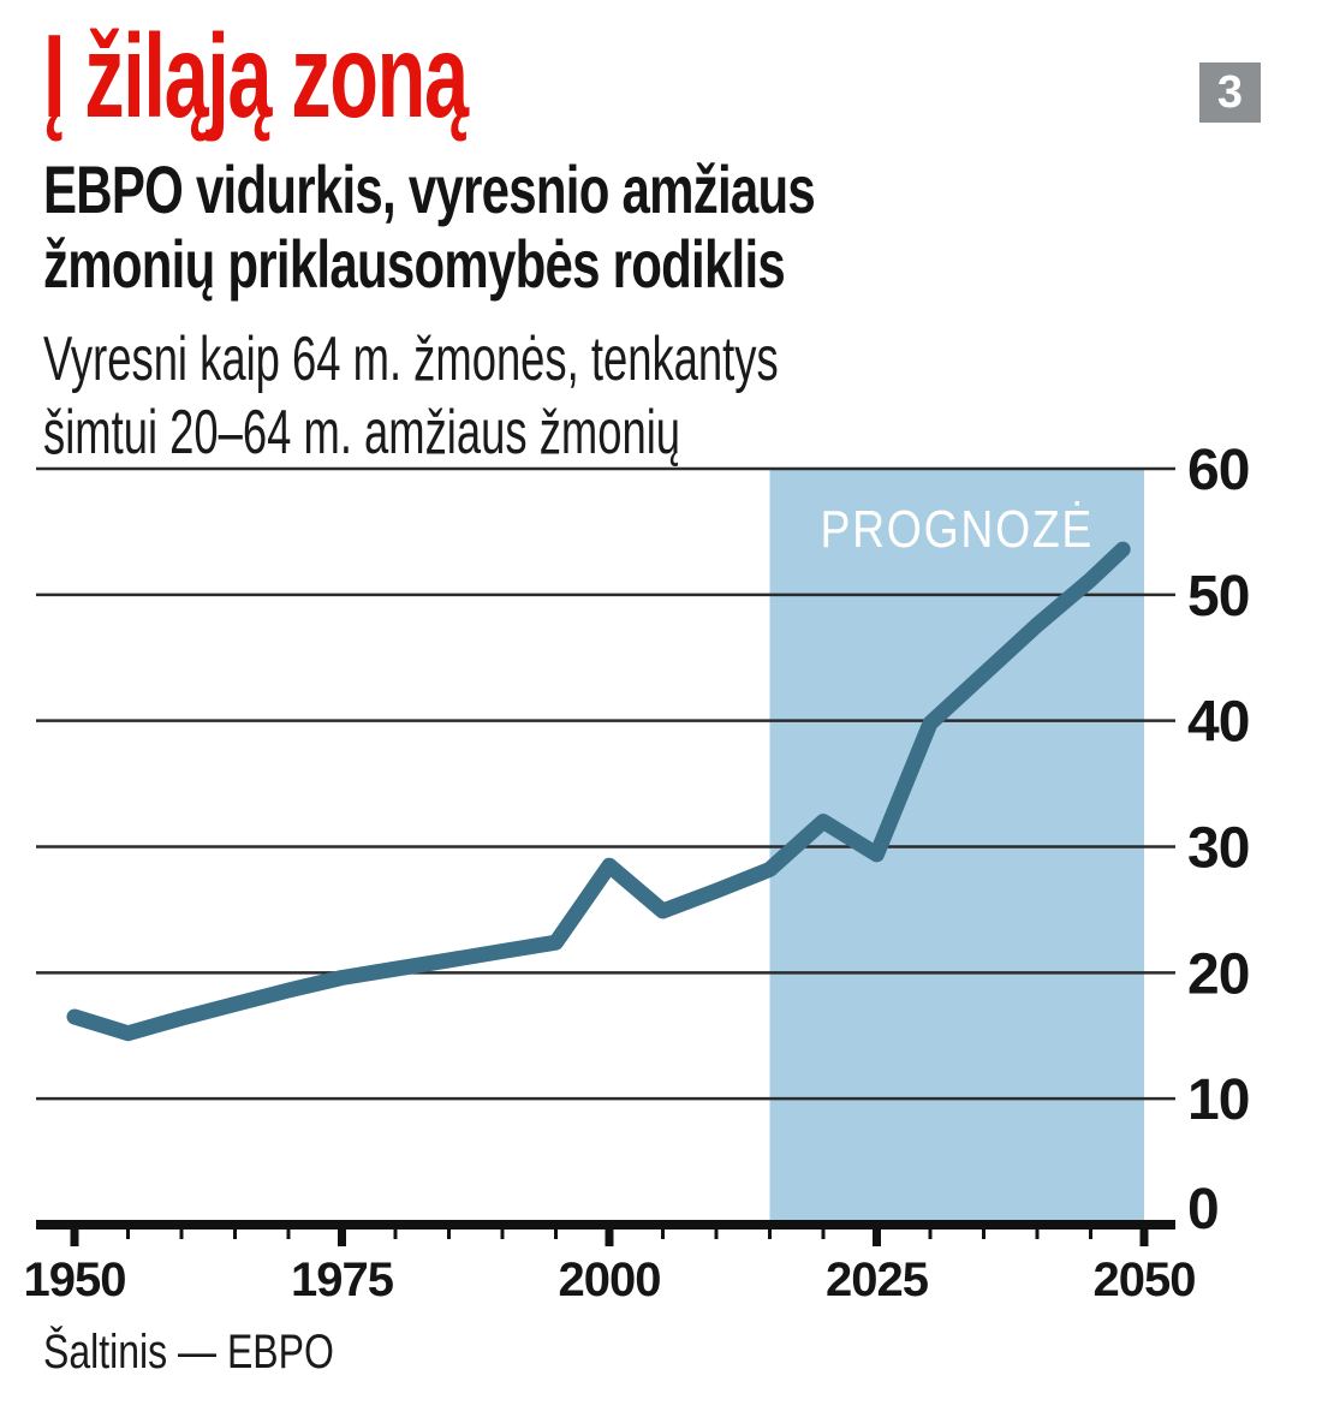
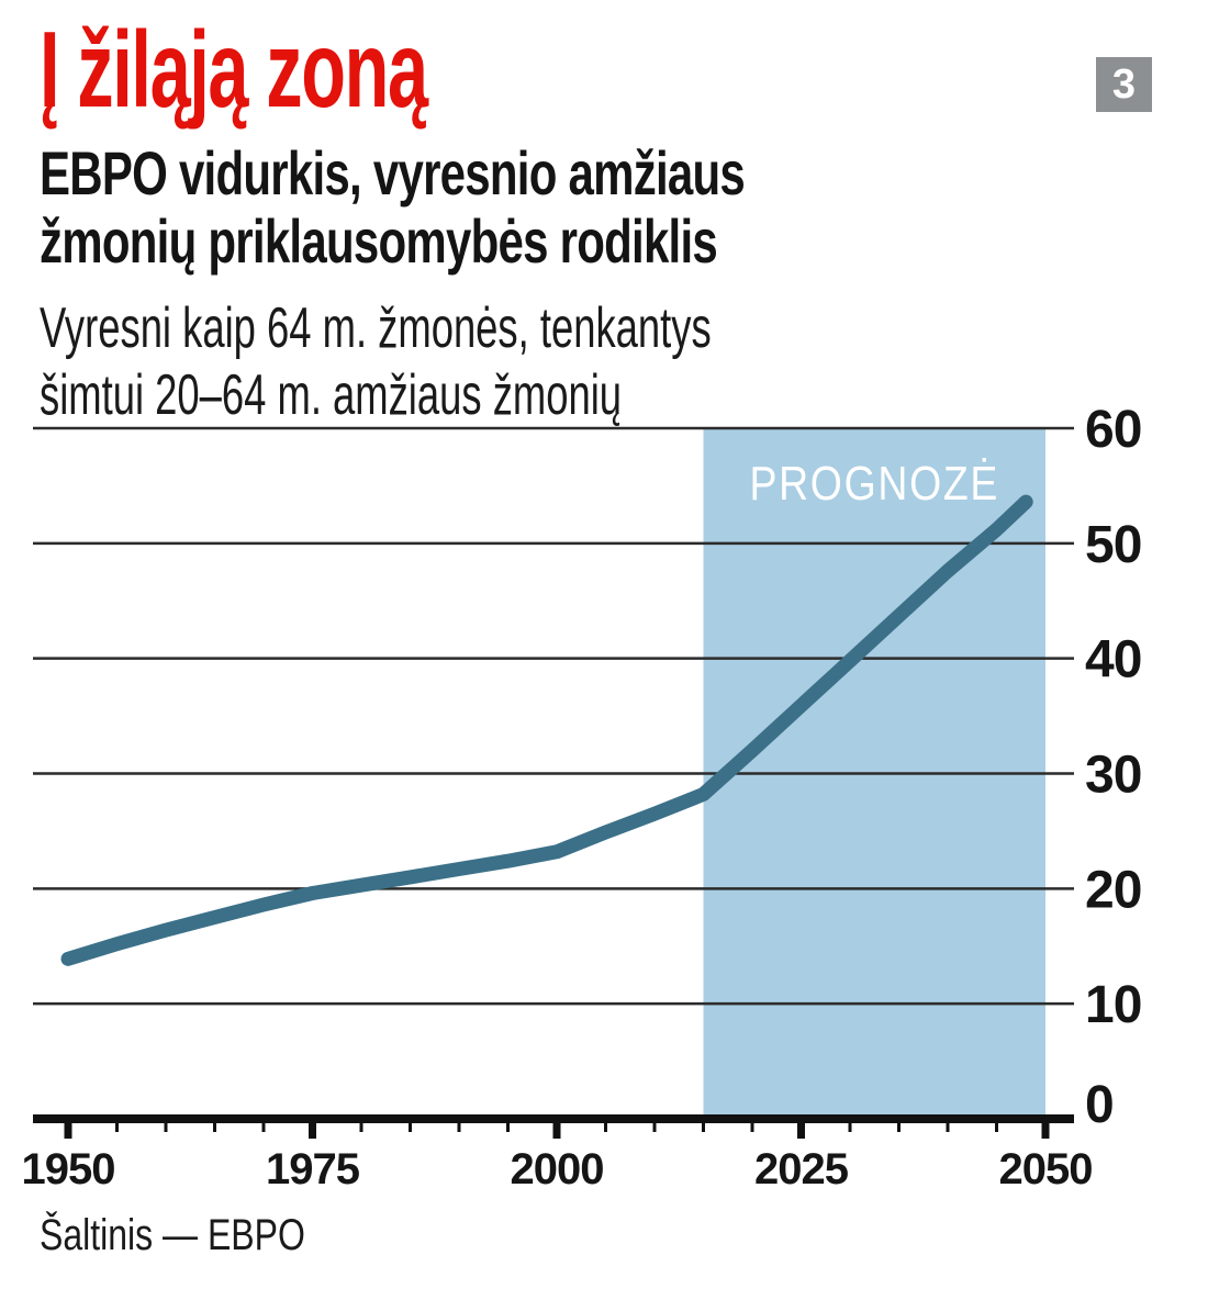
1950: 16.5 -> 13.9
2000: 28.5 -> 23.2
2025: 29.4 -> 35.9
